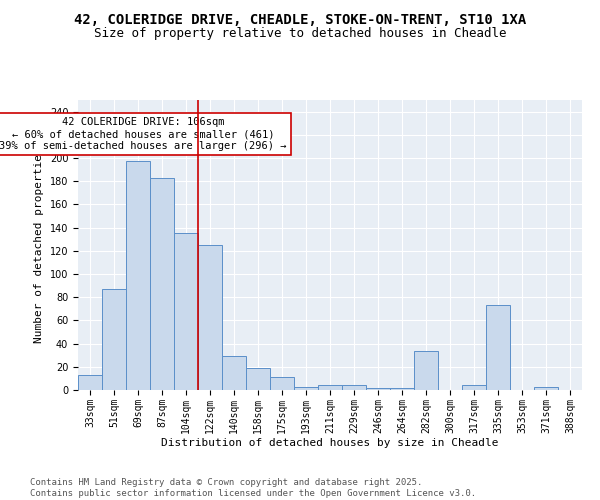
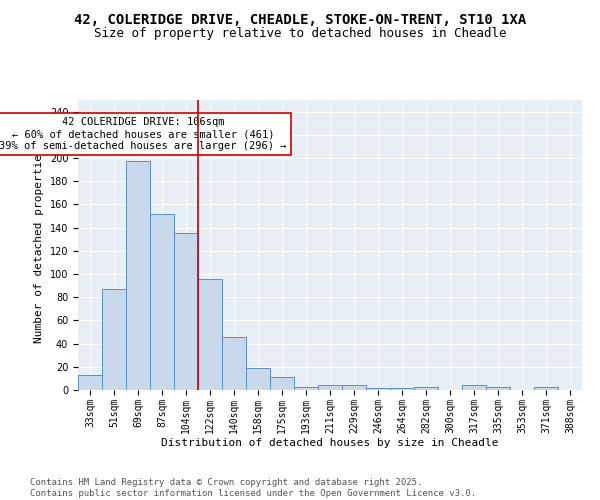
87sqm: 183 -> 152
122sqm: 125 -> 96
140sqm: 29 -> 46
282sqm: 34 -> 3
335sqm: 73 -> 3
